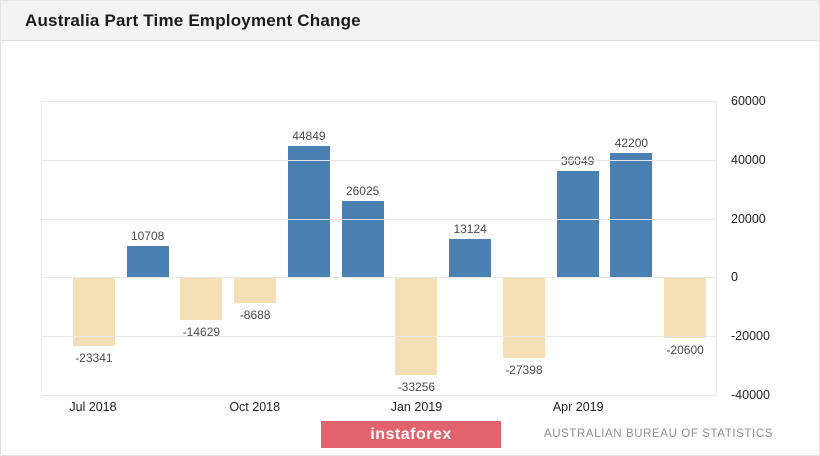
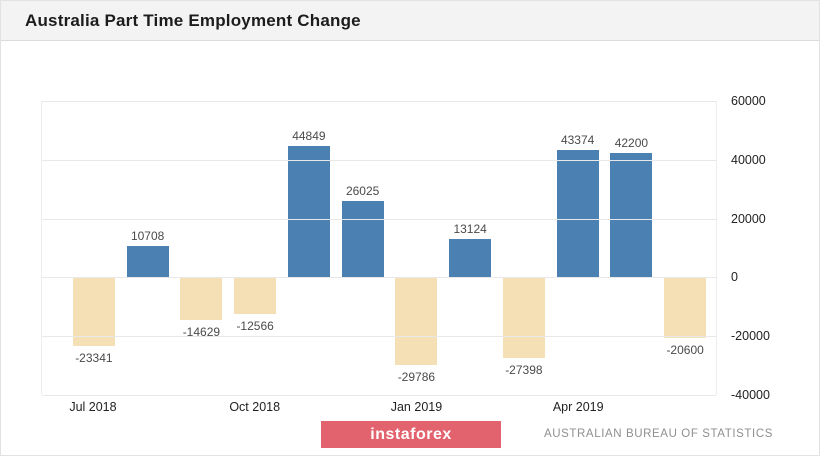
Oct 2018: -8688 -> -12566
Jan 2019: -33256 -> -29786
Apr 2019: 36049 -> 43374
